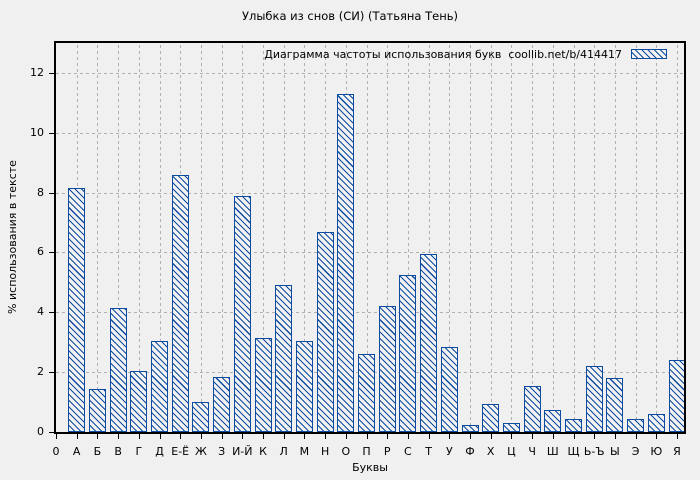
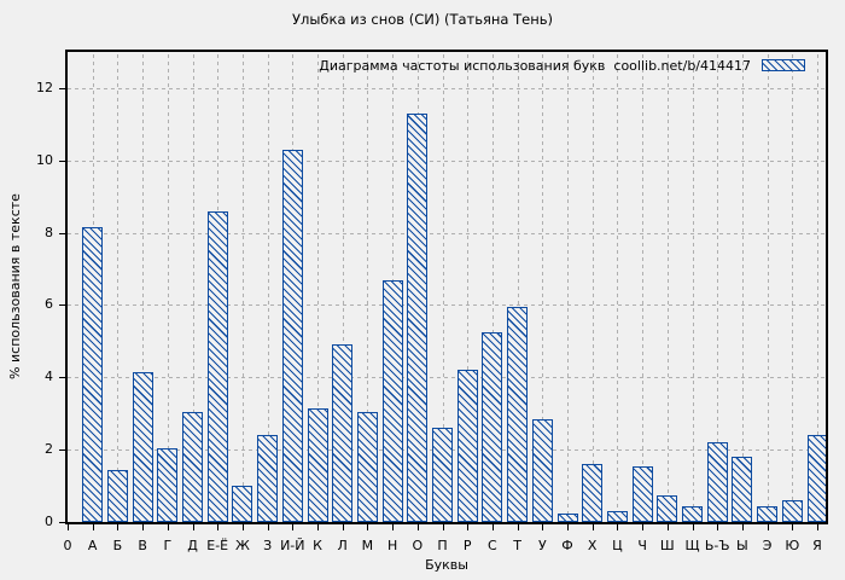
З: 1.9 -> 2.4
И-Й: 7.9 -> 10.3
Х: 0.9 -> 1.6
